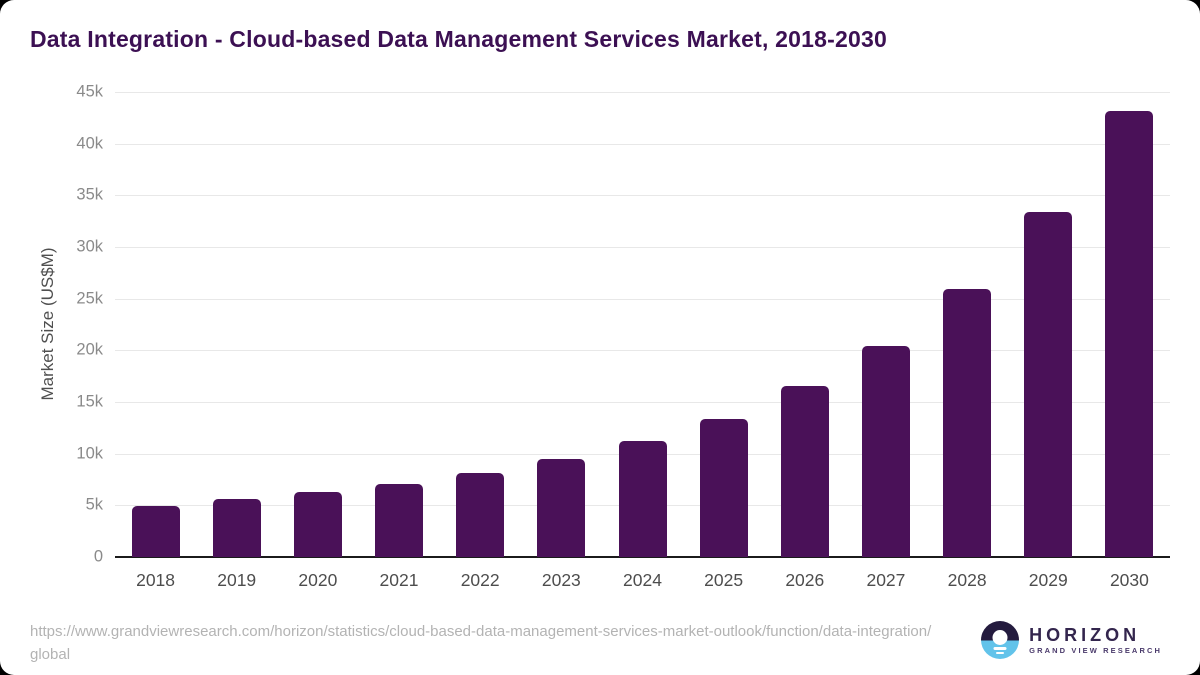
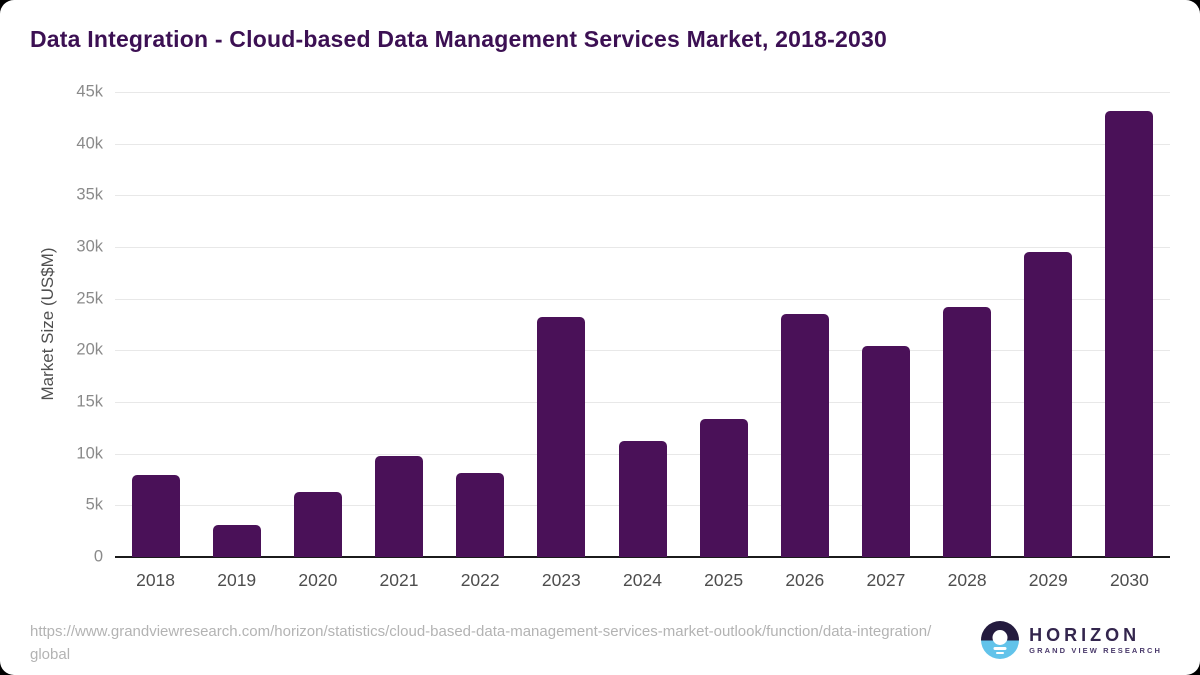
2018: 4.9k -> 7.9k
2019: 5.6k -> 3.1k
2021: 7.0k -> 9.8k
2023: 9.5k -> 23.2k
2026: 16.6k -> 23.5k
2028: 25.9k -> 24.2k
2029: 33.4k -> 29.5k
